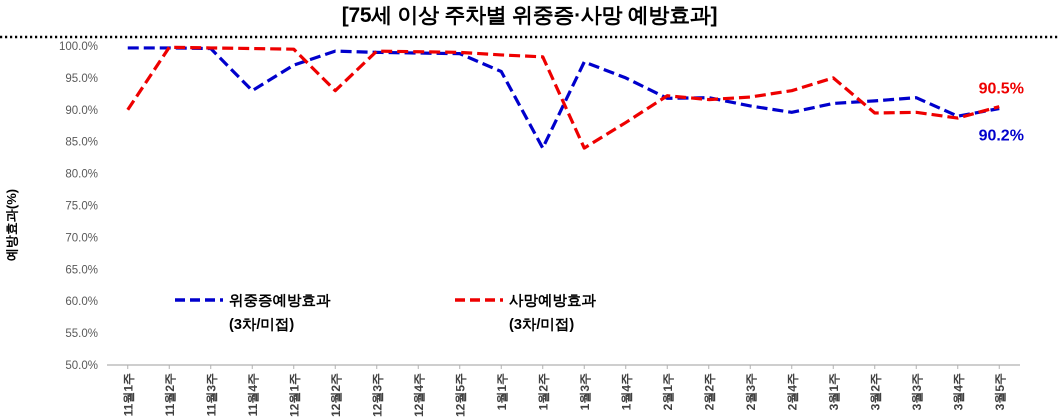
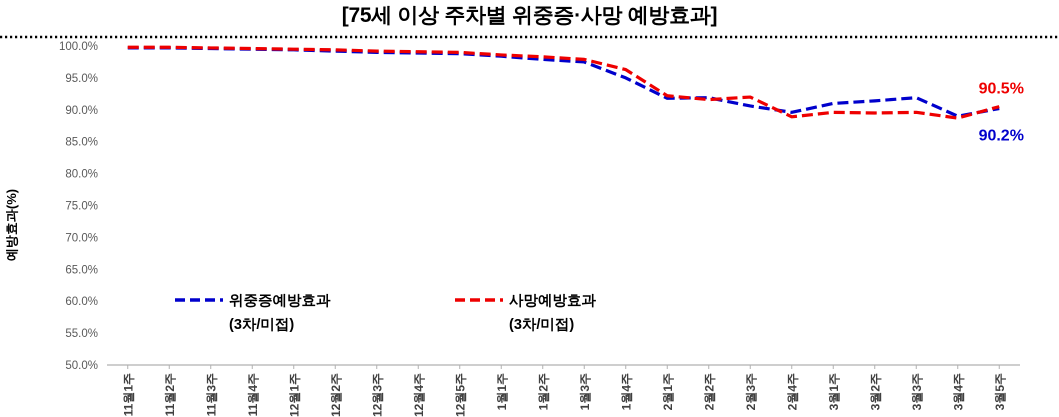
사망예방효과/11월1주: 90% -> 100%
위중증예방효과/11월4주: 93% -> 100%
위중증예방효과/12월1주: 97% -> 99%
사망예방효과/12월2주: 93% -> 99%
위중증예방효과/1월1주: 96% -> 98%
위중증예방효과/1월2주: 84% -> 98%
사망예방효과/1월3주: 84% -> 98%
사망예방효과/1월4주: 88% -> 96%
사망예방효과/2월4주: 93% -> 89%
사망예방효과/3월1주: 95% -> 90%
